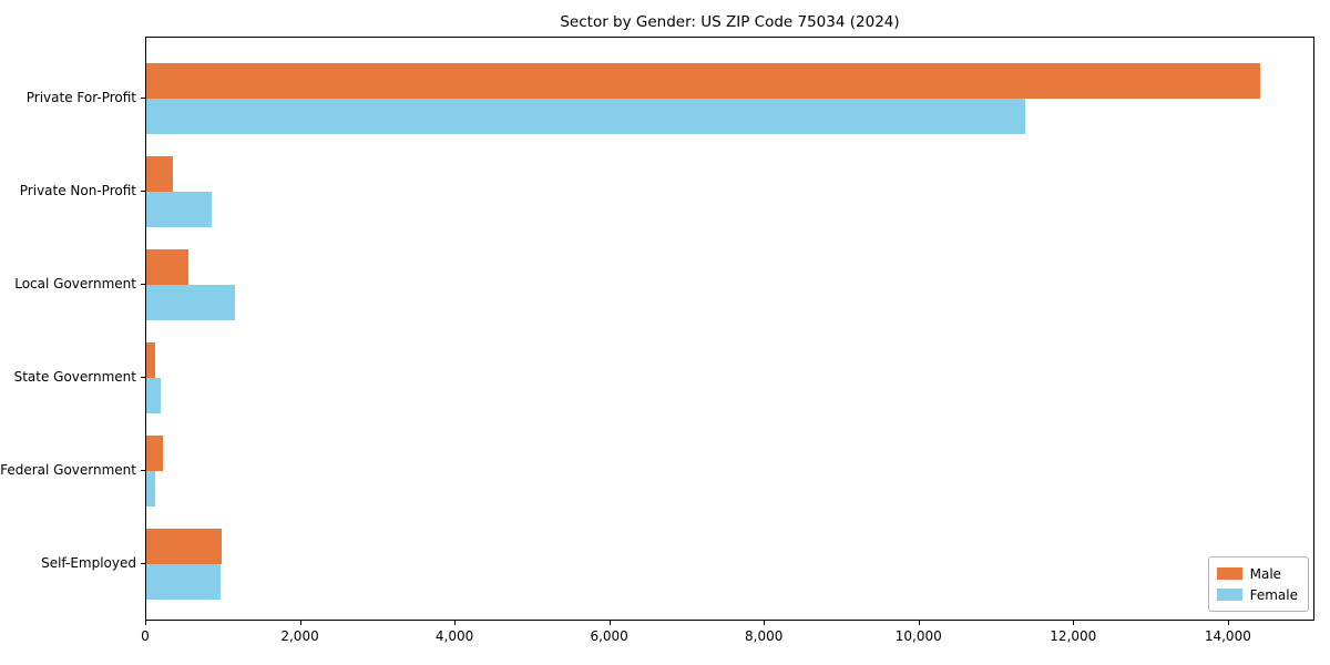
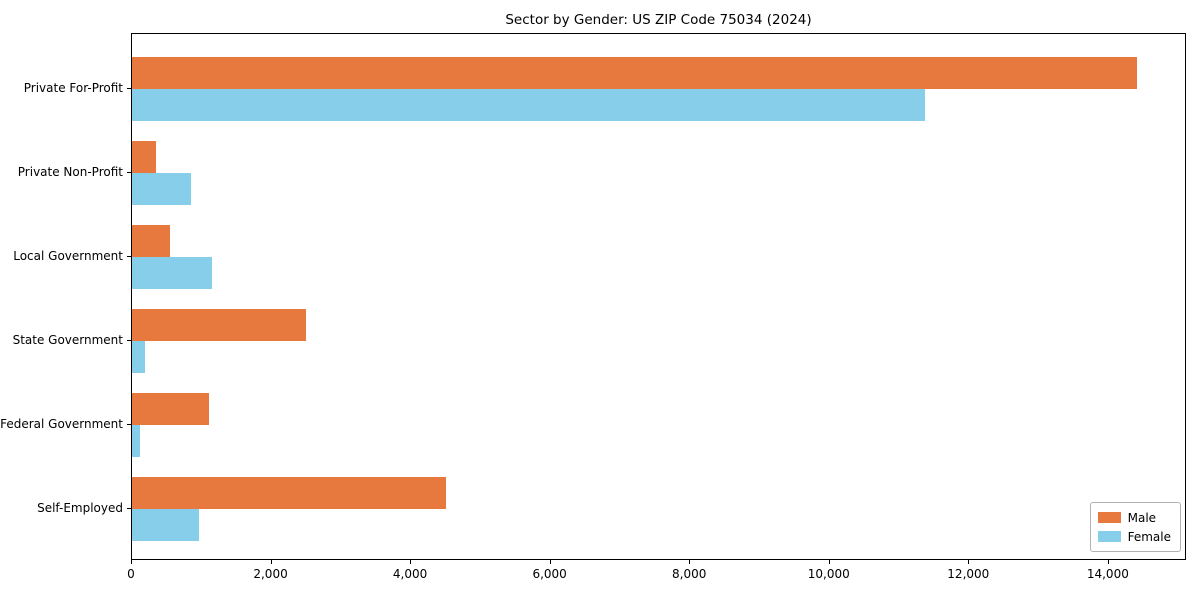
Male/State Government: 100 -> 2500
Male/Federal Government: 200 -> 1100
Male/Self-Employed: 1000 -> 4500
